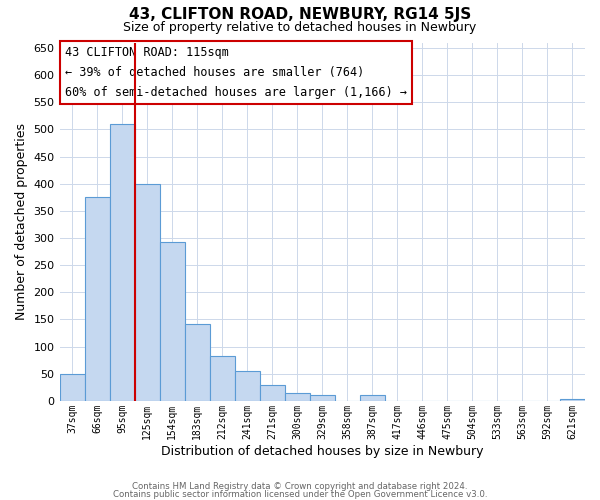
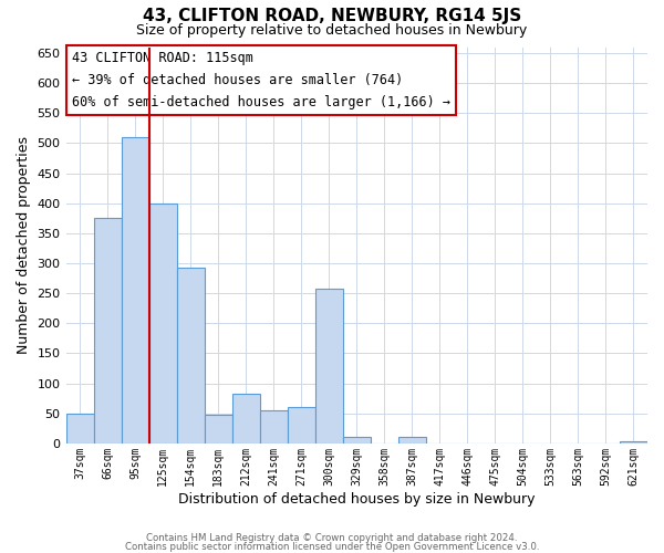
183sqm: 142 -> 48
271sqm: 30 -> 60
300sqm: 14 -> 258
